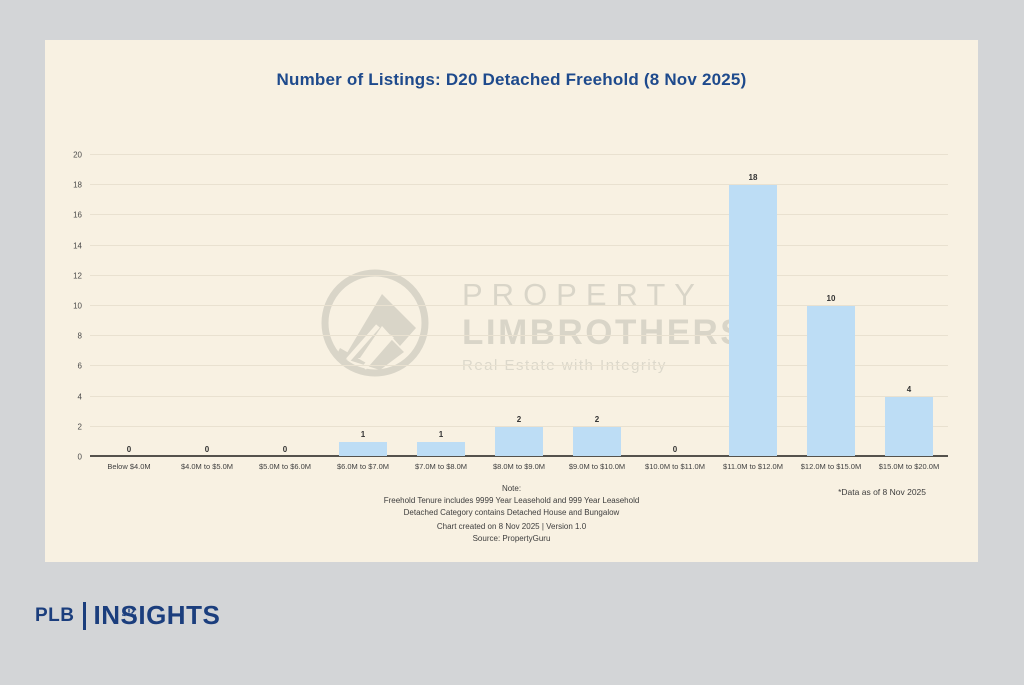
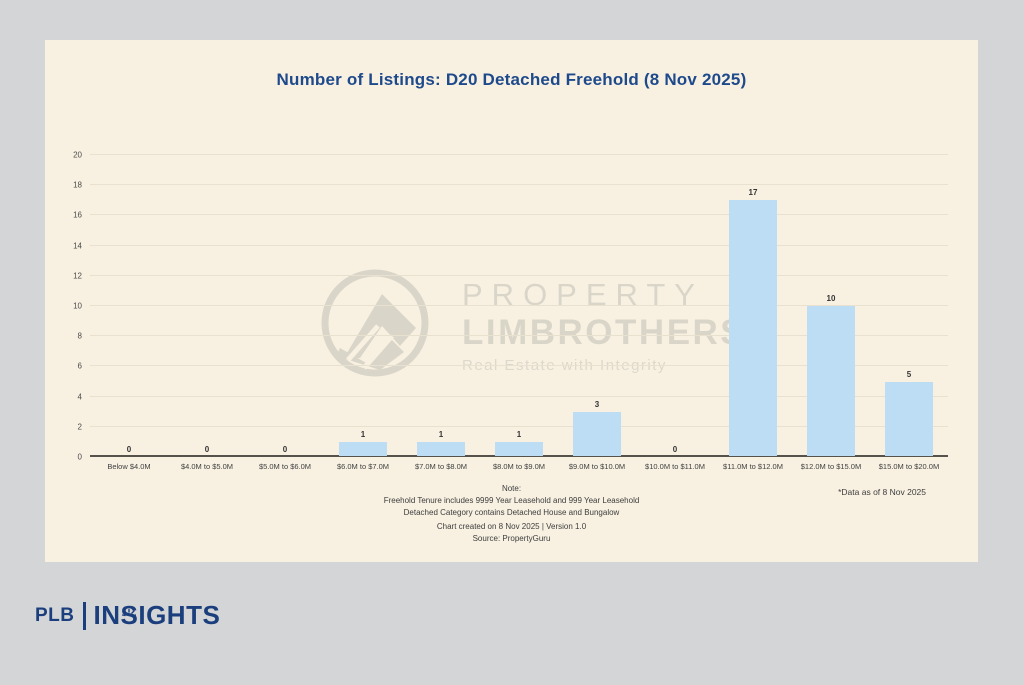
$8.0M to $9.0M: 2 -> 1
$9.0M to $10.0M: 2 -> 3
$11.0M to $12.0M: 18 -> 17
$15.0M to $20.0M: 4 -> 5
